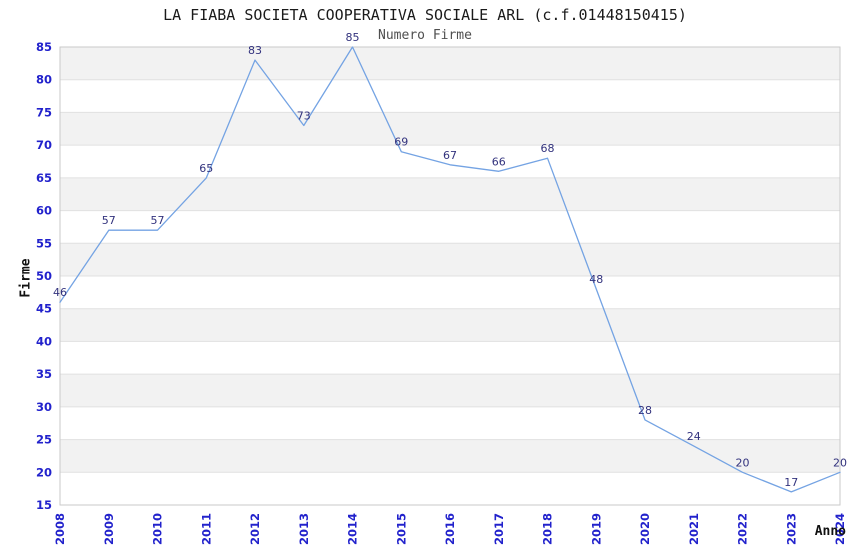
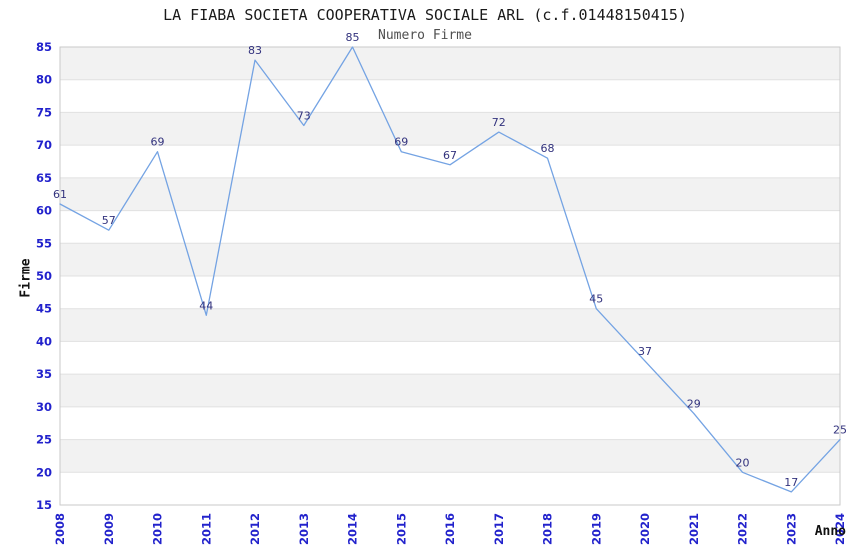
2008: 46 -> 61
2010: 57 -> 69
2011: 65 -> 44
2017: 66 -> 72
2019: 48 -> 45
2020: 28 -> 37
2021: 24 -> 29
2024: 20 -> 25
